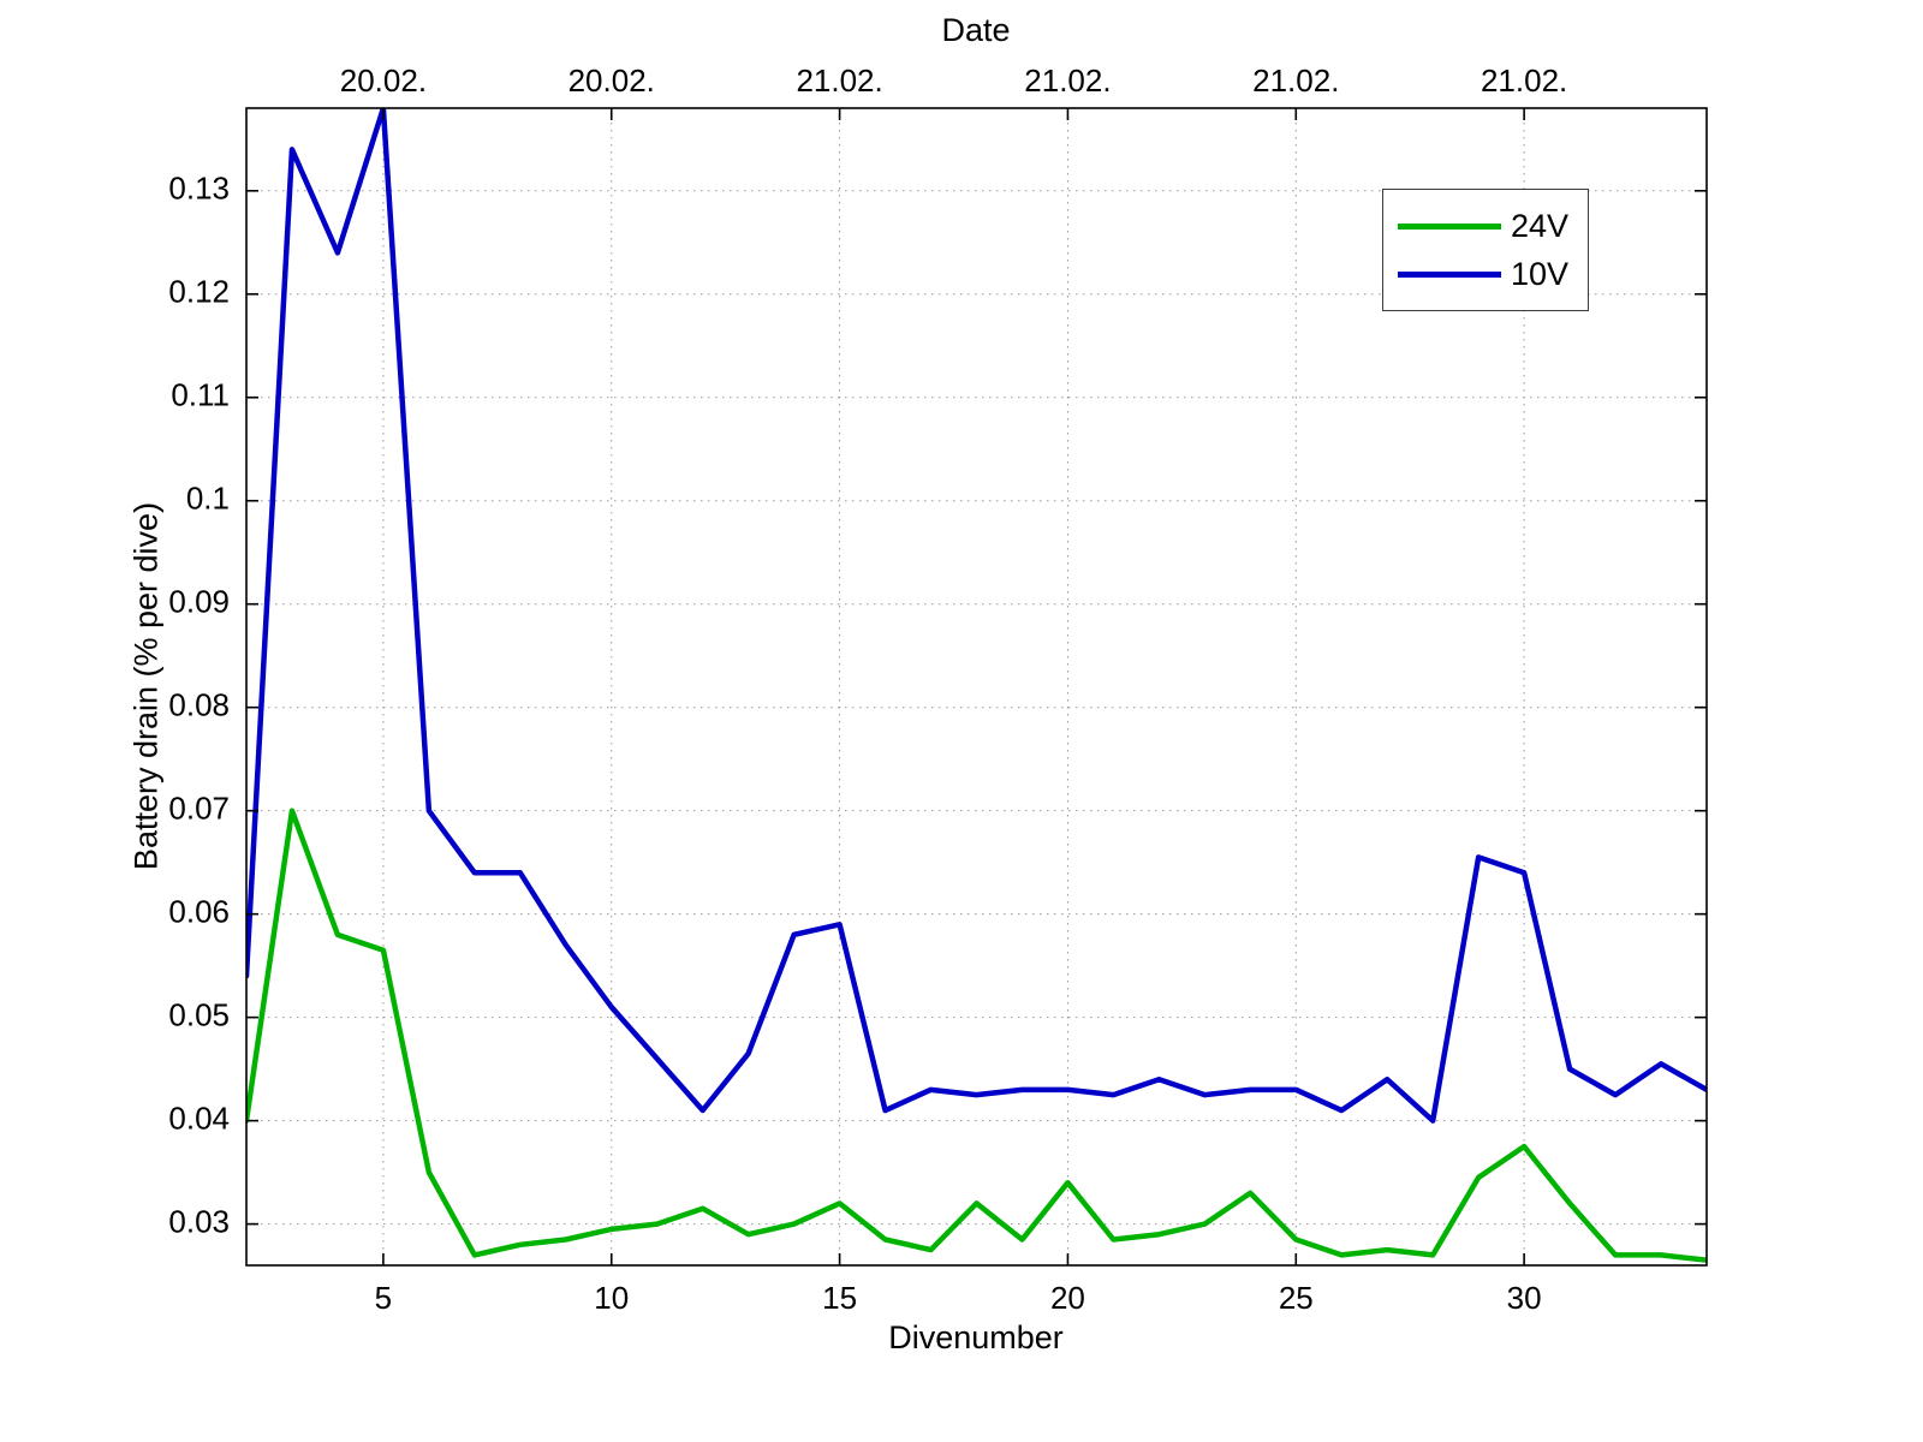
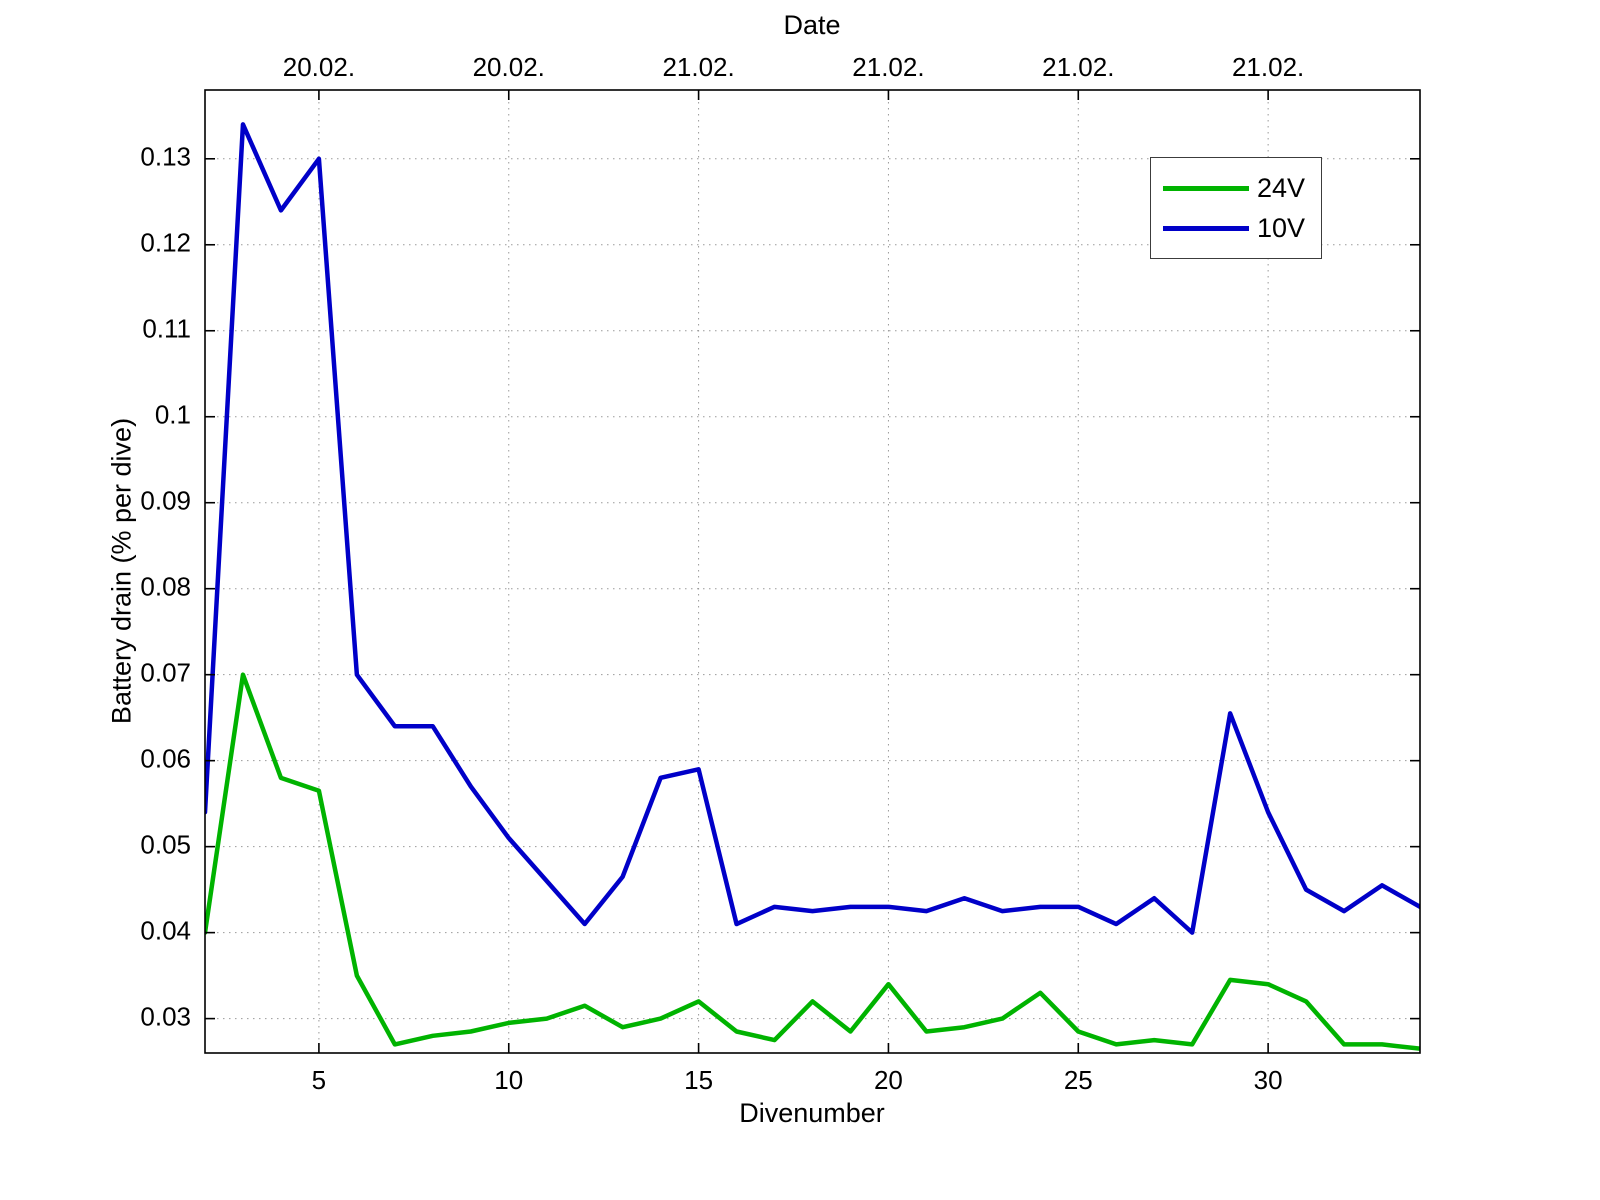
10V/5: 0.138 -> 0.130
24V/30: 0.037 -> 0.034
10V/30: 0.064 -> 0.054
